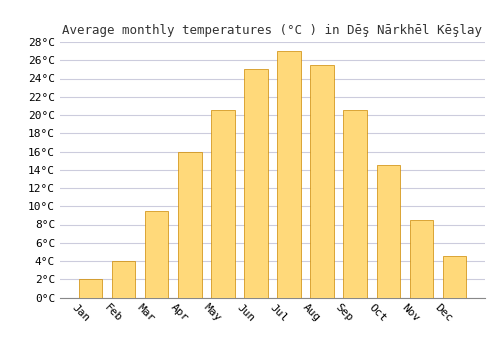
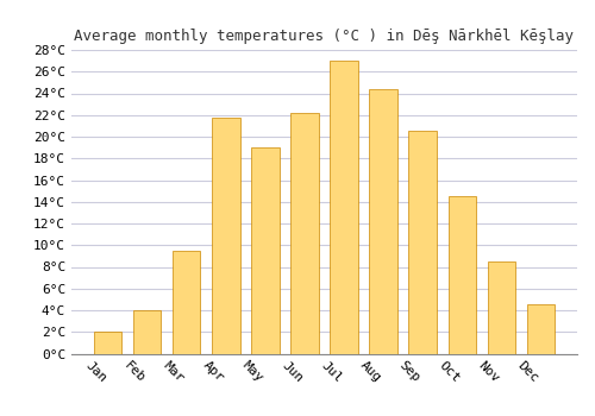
Apr: 16.0°C -> 21.8°C
May: 20.5°C -> 19.0°C
Jun: 25.0°C -> 22.2°C
Aug: 25.5°C -> 24.4°C
